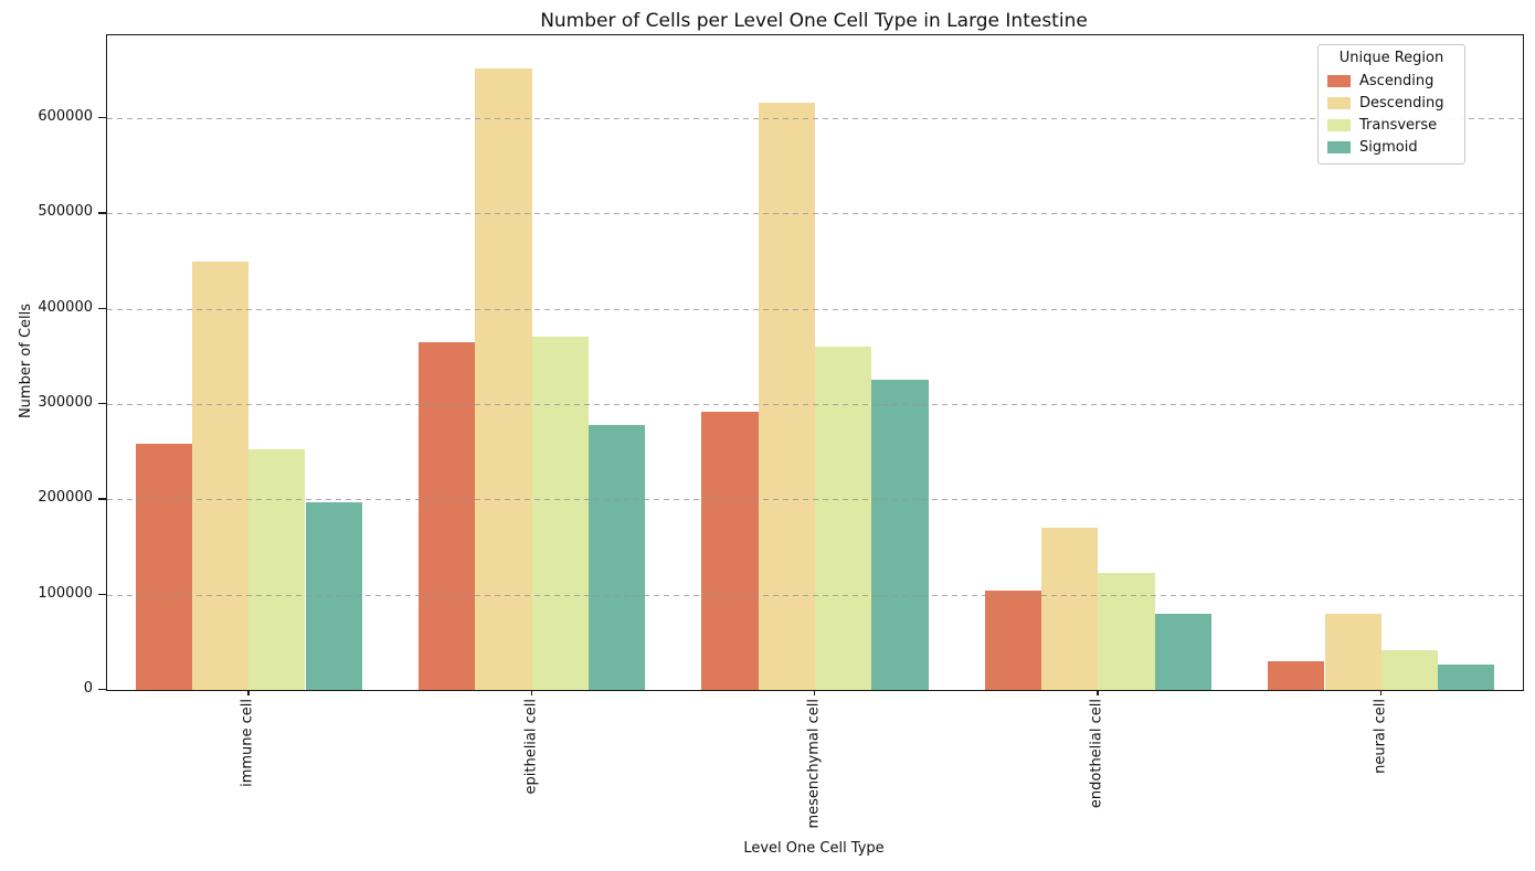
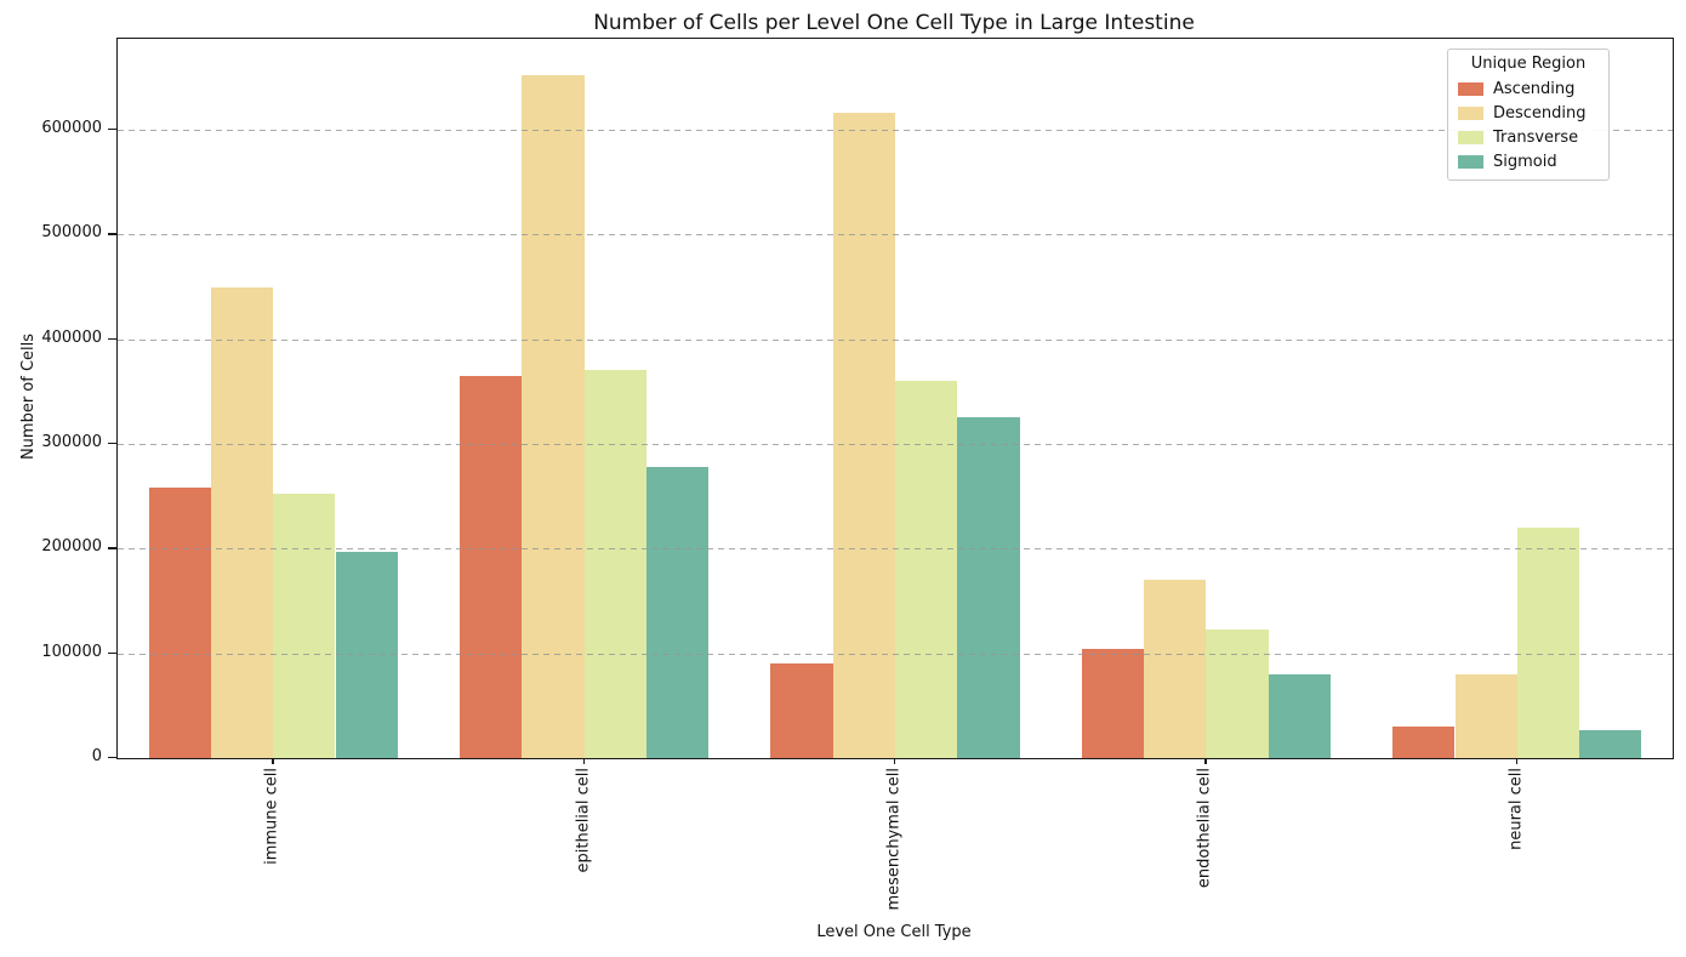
Ascending/mesenchymal cell: 290000 -> 90000
Transverse/neural cell: 40000 -> 220000
